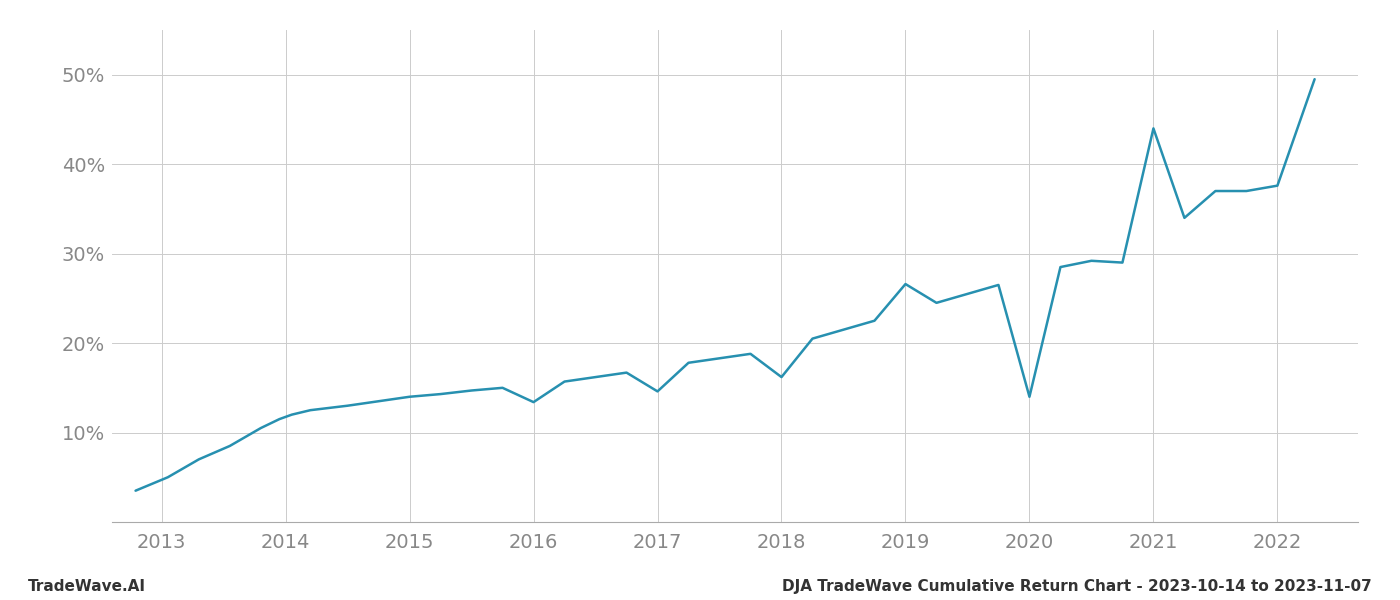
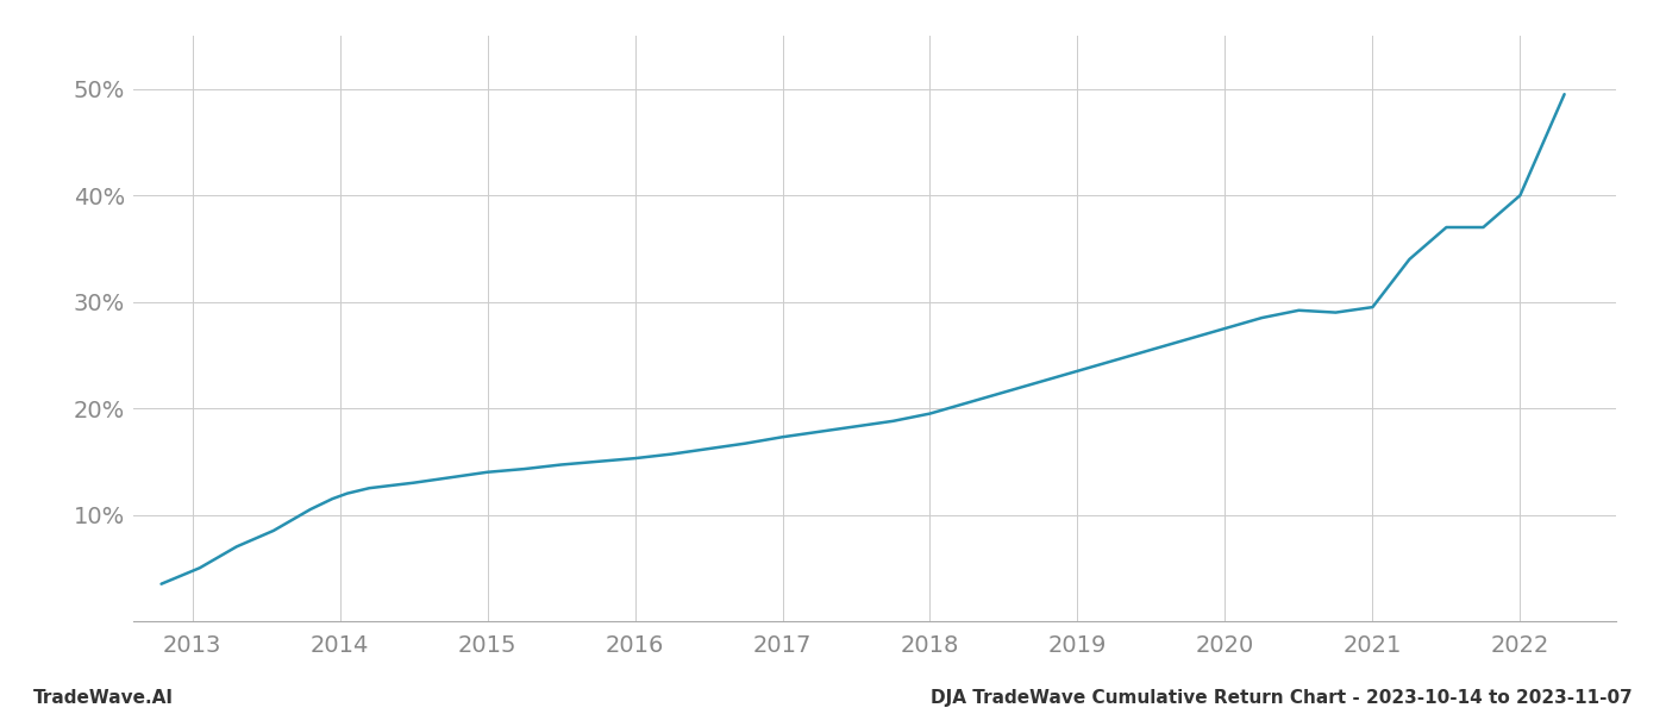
2016: 13.4% -> 15.3%
2017: 14.6% -> 17.3%
2018: 16.2% -> 19.5%
2019: 26.6% -> 23.5%
2020: 14.0% -> 27.5%
2021: 44.0% -> 29.5%
2022: 37.6% -> 40.0%
